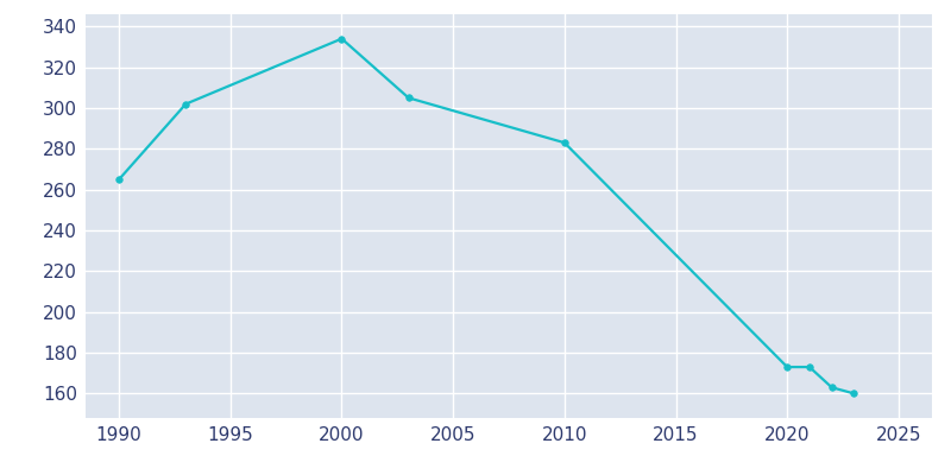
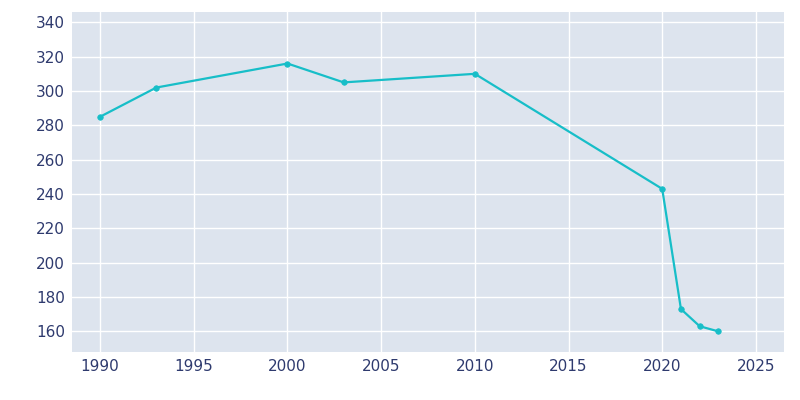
1990: 265 -> 285
2000: 334 -> 316
2010: 283 -> 310
2020: 173 -> 243
